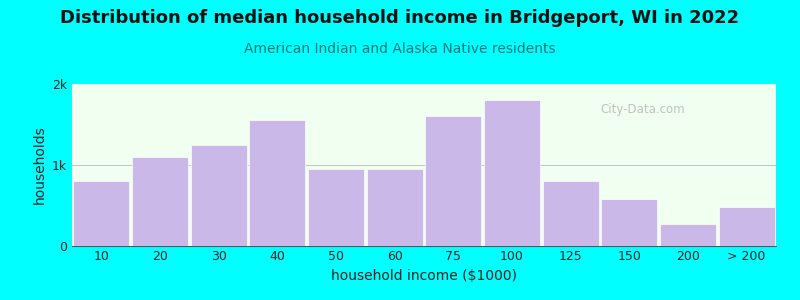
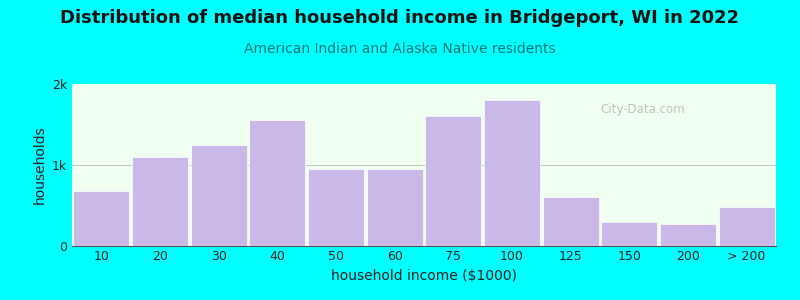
10: 0.80k -> 0.68k
125: 0.80k -> 0.60k
150: 0.58k -> 0.30k
